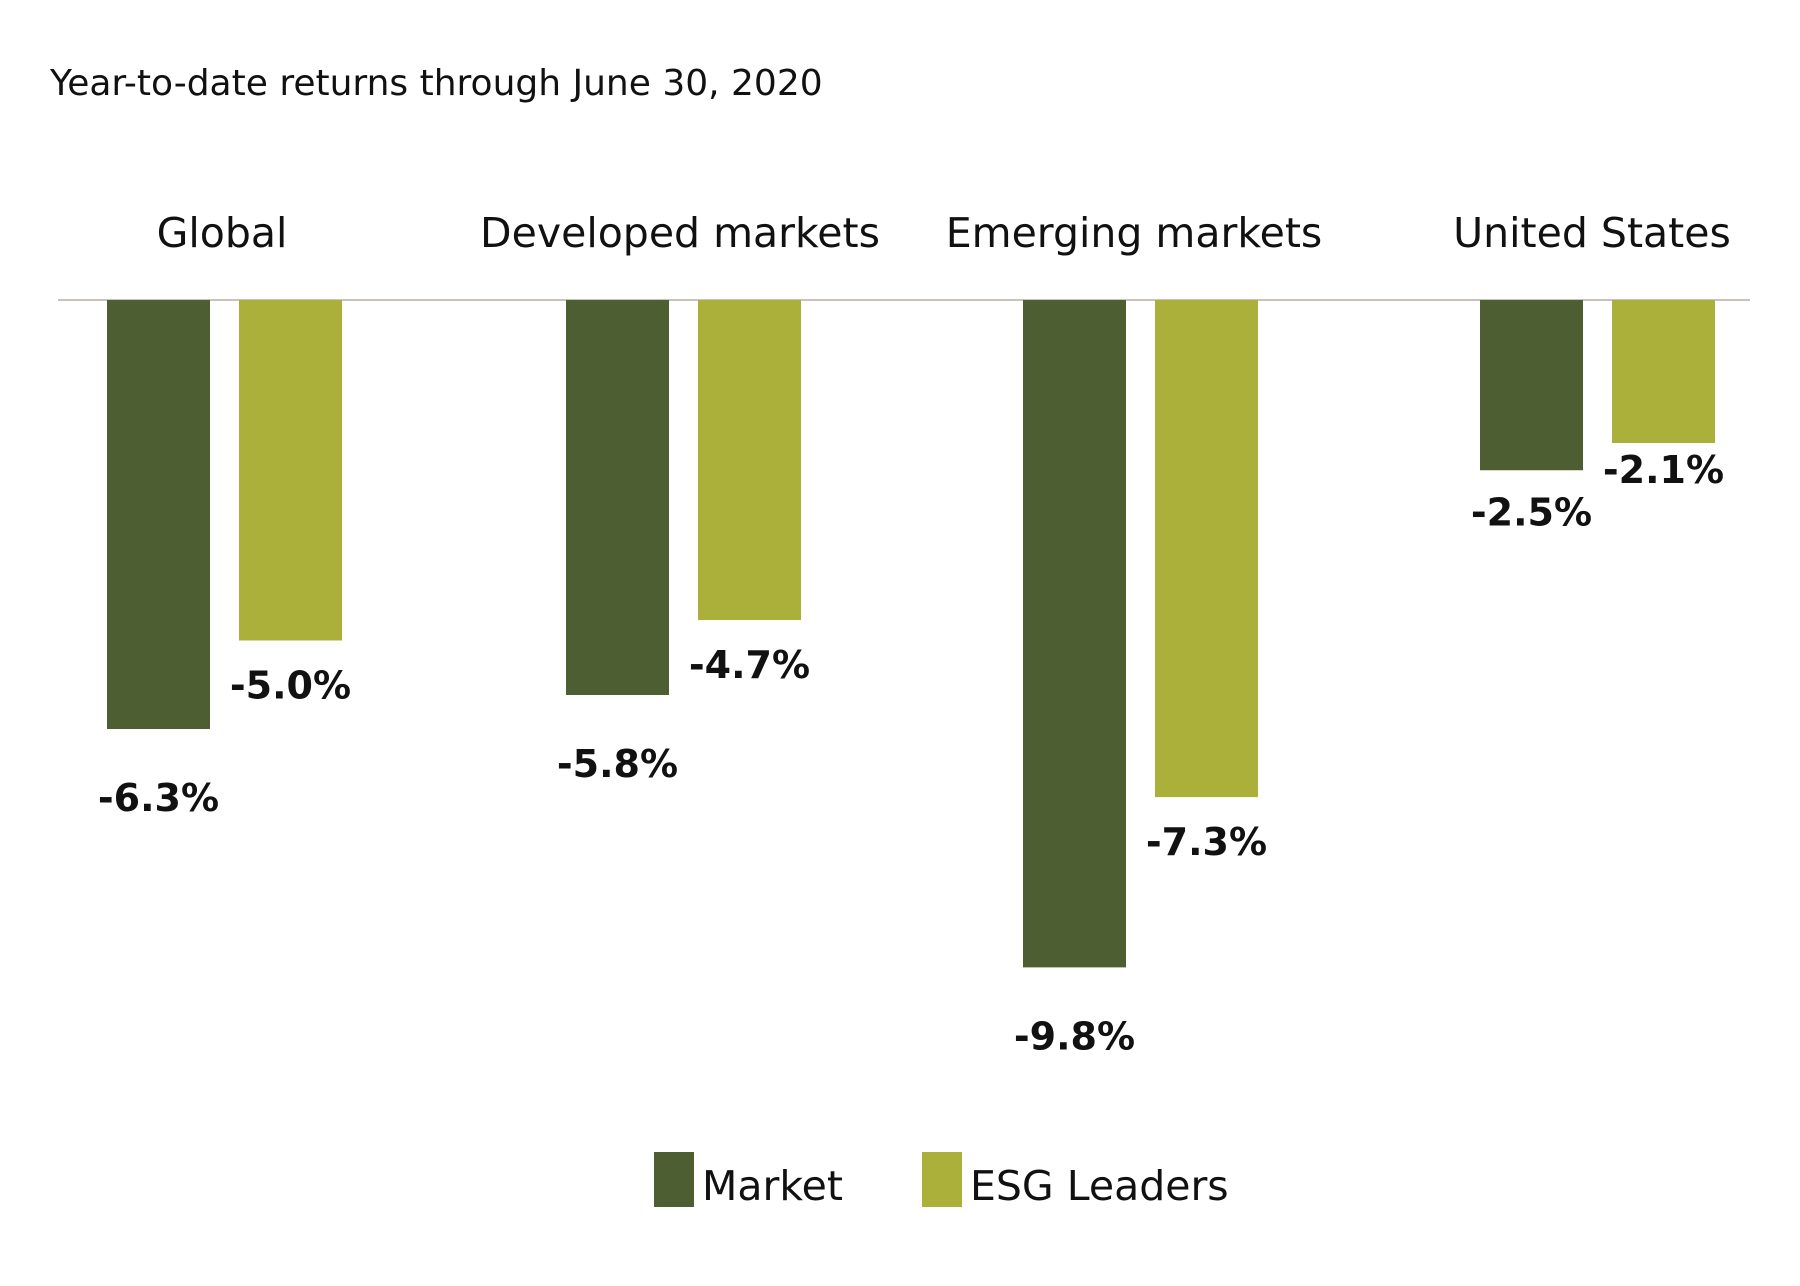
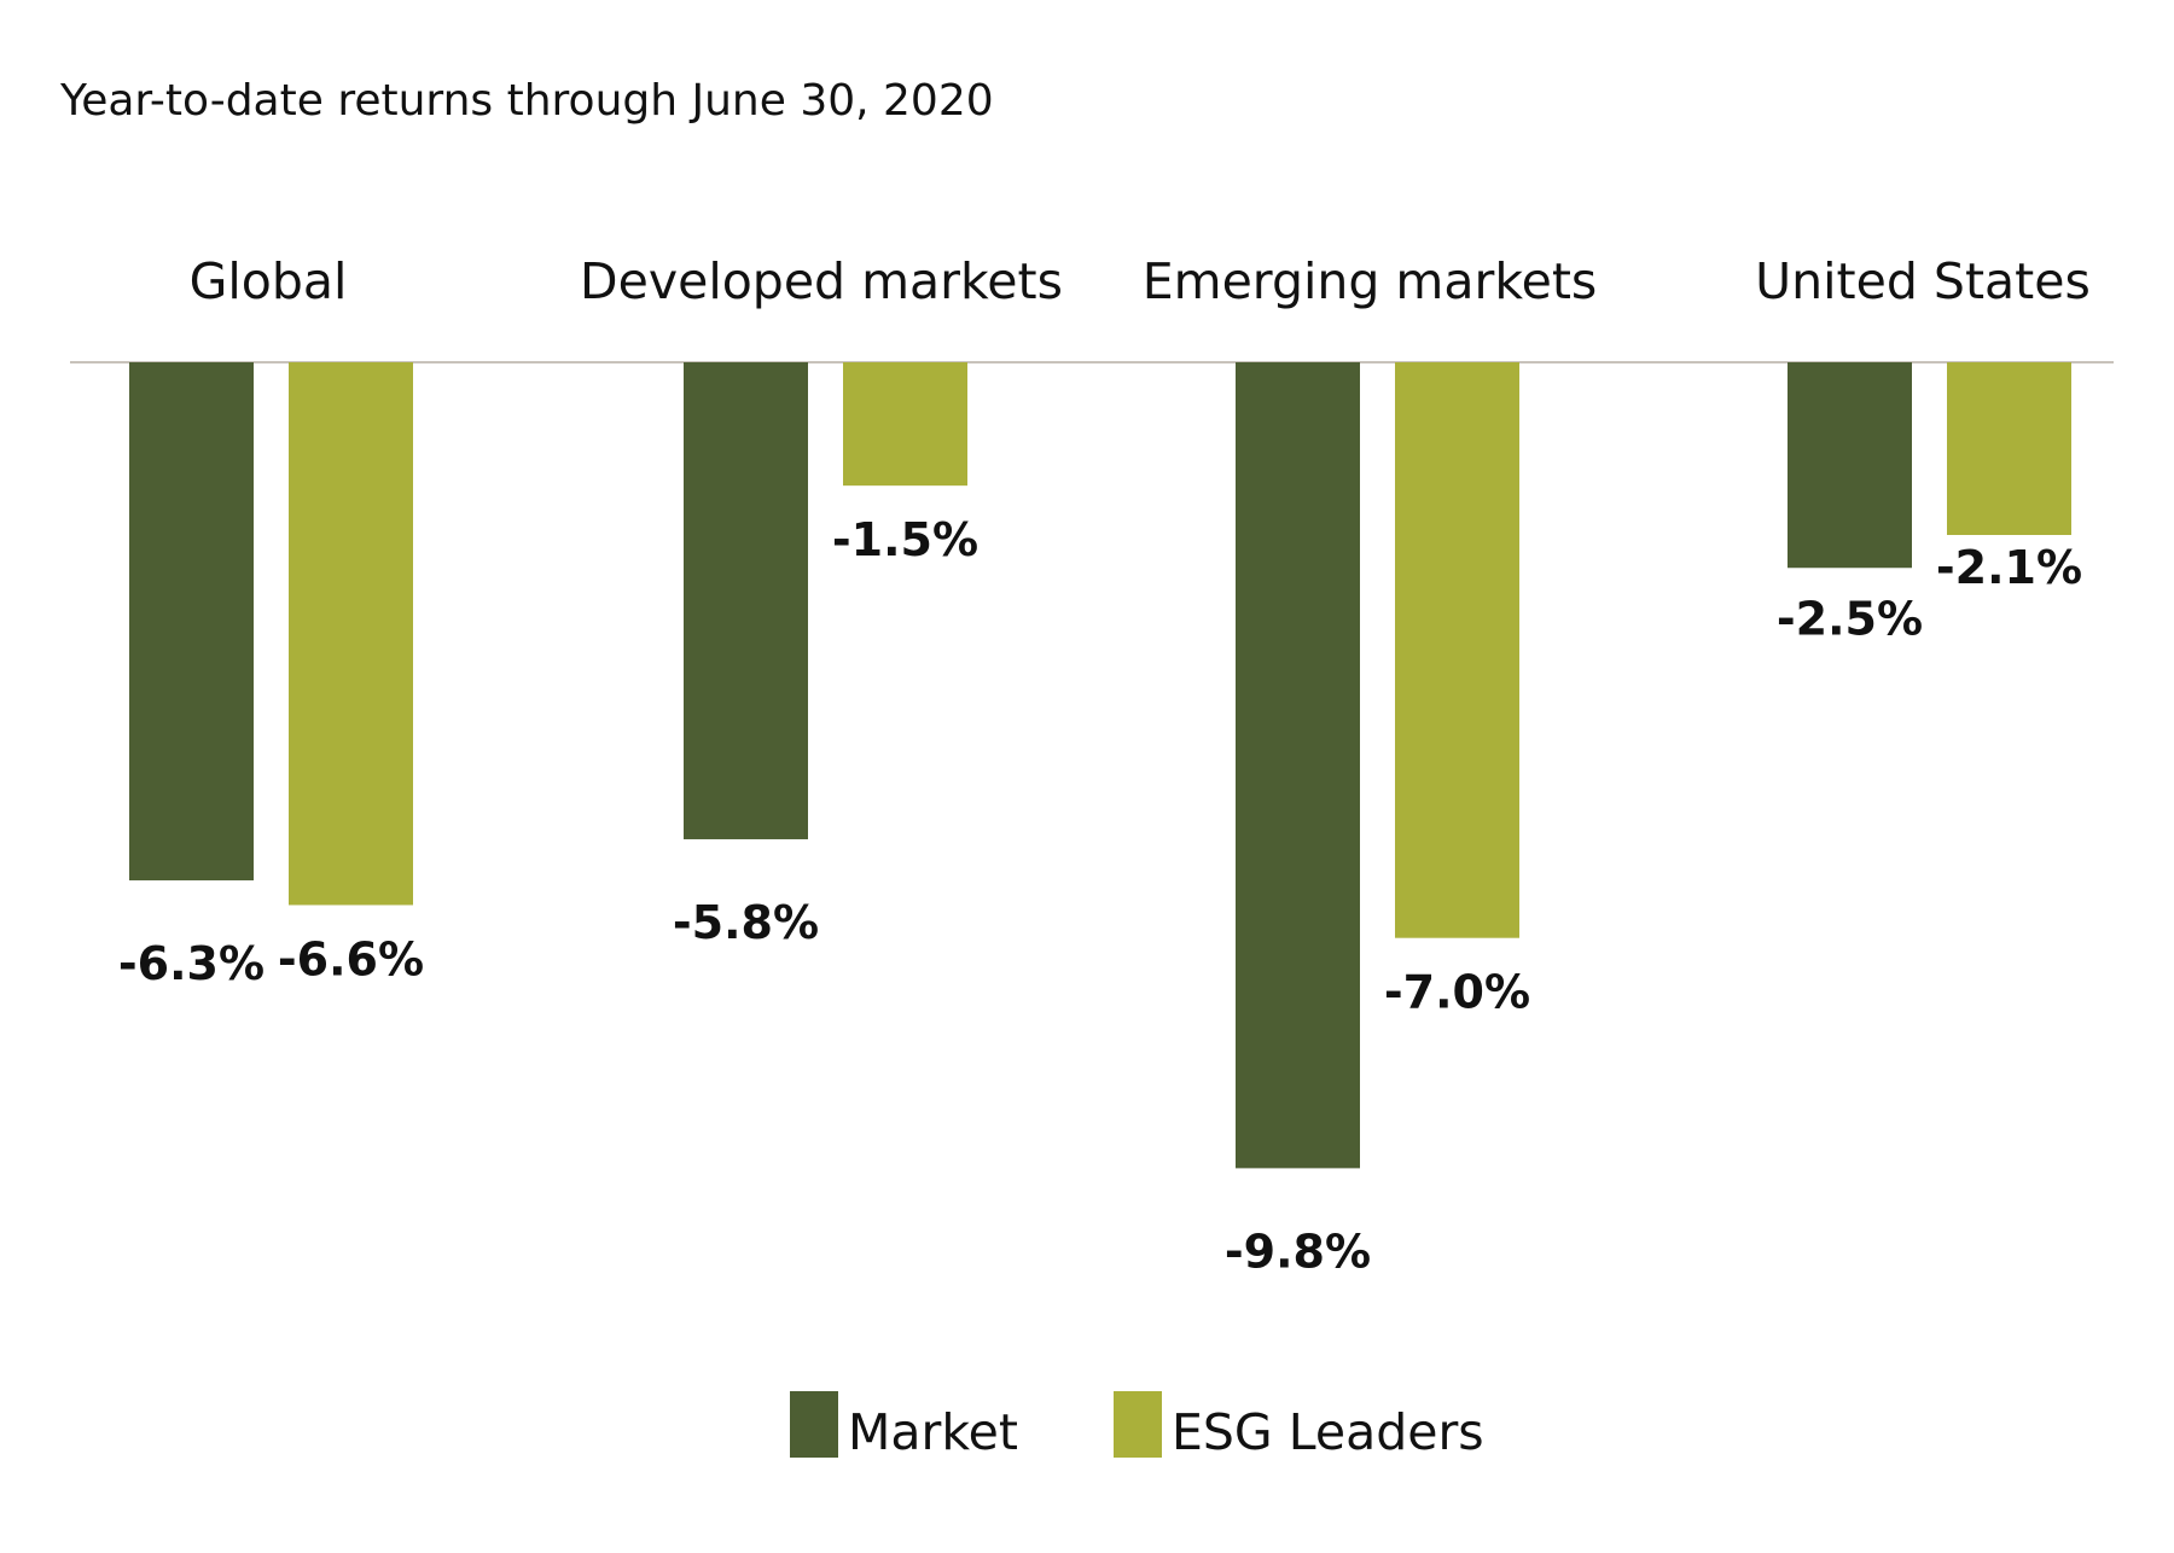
ESG Leaders/Global: -5.0% -> -6.6%
ESG Leaders/Developed markets: -4.7% -> -1.5%
ESG Leaders/Emerging markets: -7.3% -> -7.0%
